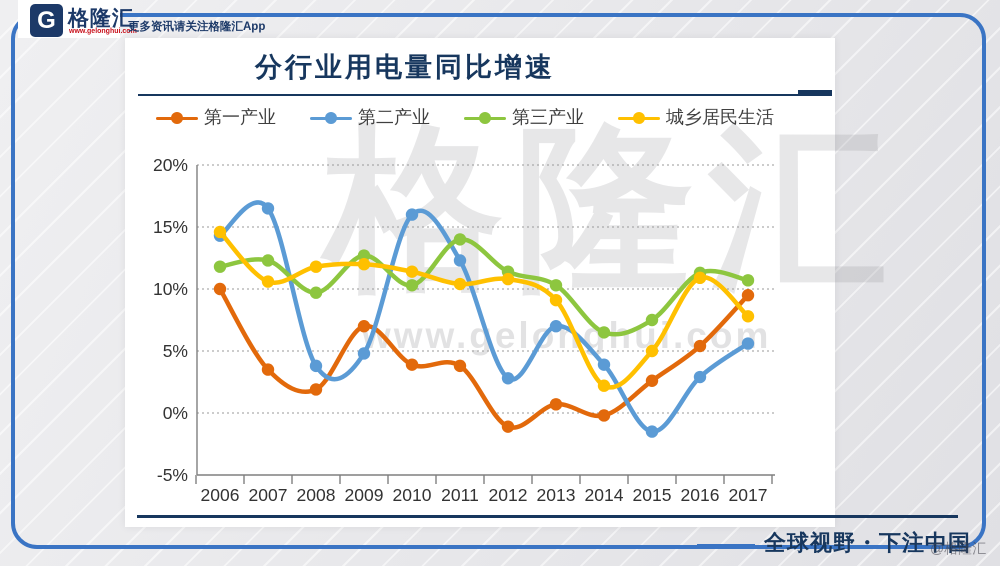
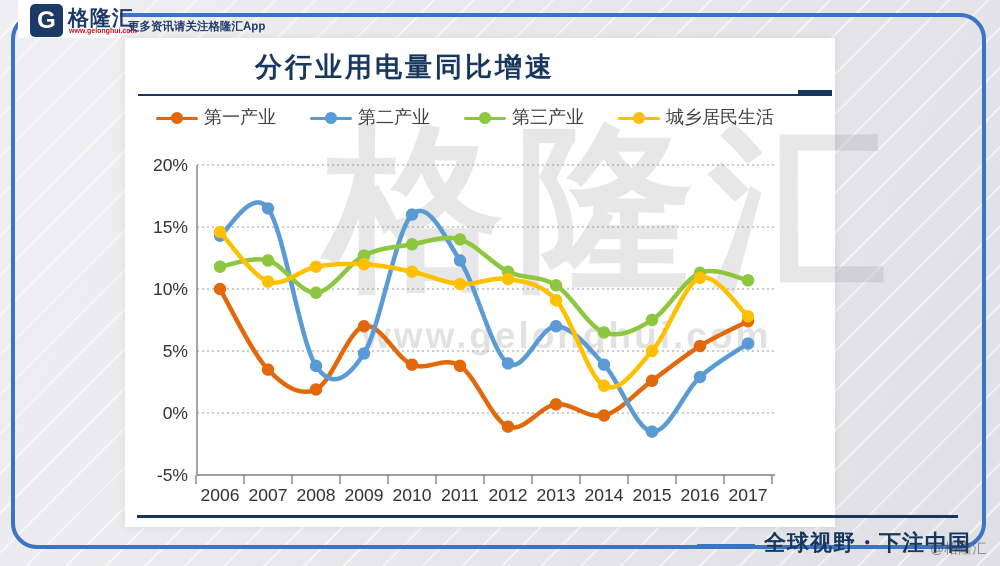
第三产业/2010: 10.3% -> 13.6%
第二产业/2012: 2.8% -> 4.0%
第一产业/2017: 9.5% -> 7.4%
